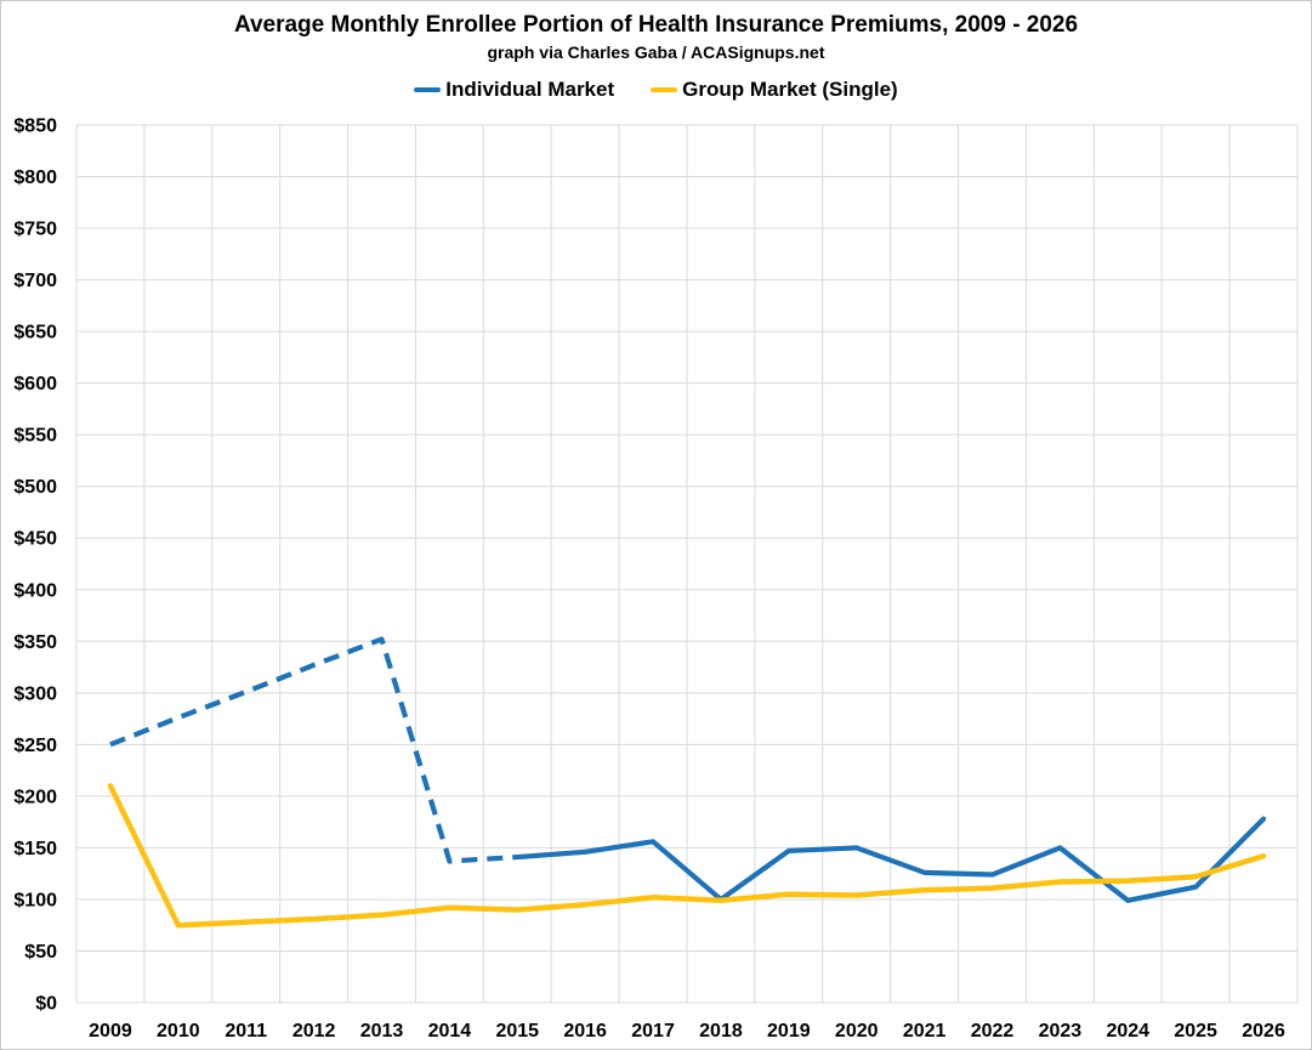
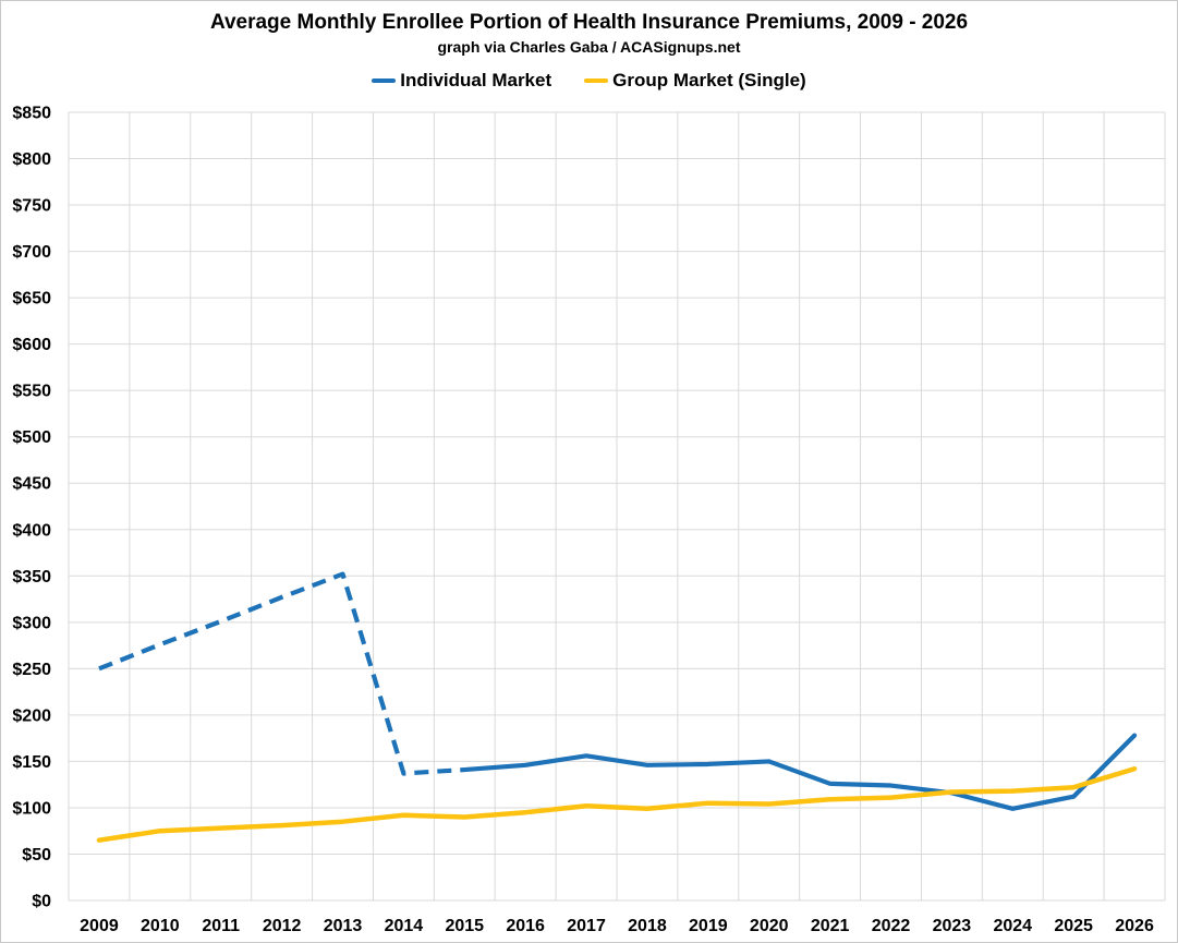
Group Market (Single)/2009: $210 -> $60
Individual Market/2018: $100 -> $150
Individual Market/2023: $150 -> $120
